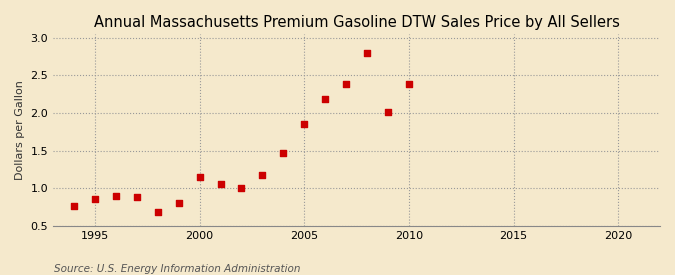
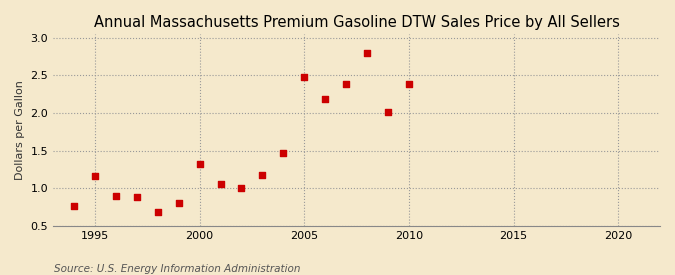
1995: 0.86 -> 1.16
2000: 1.15 -> 1.32
2005: 1.85 -> 2.48
